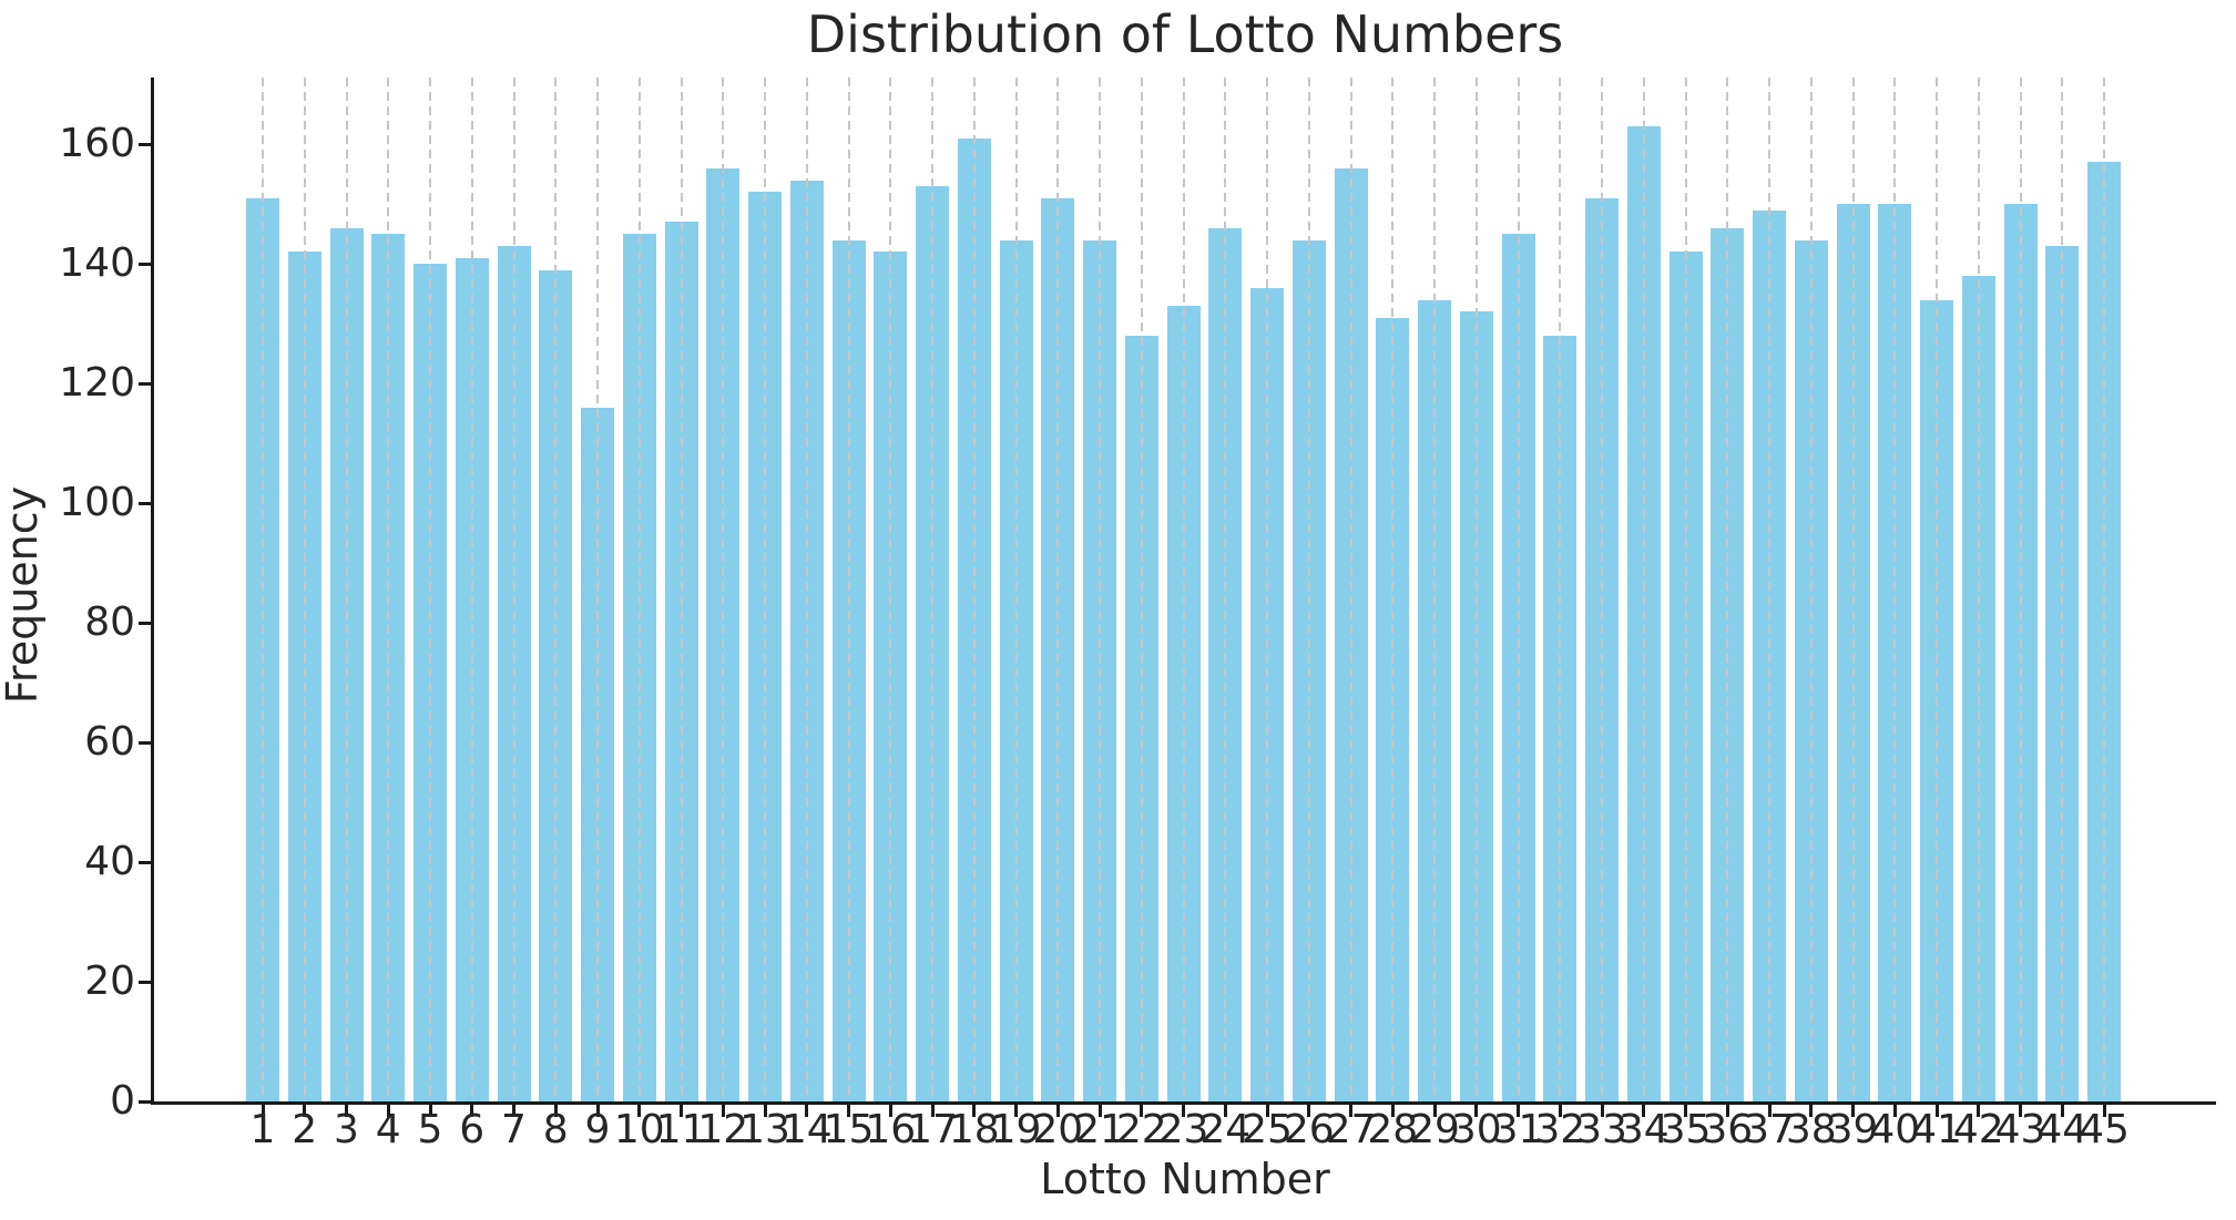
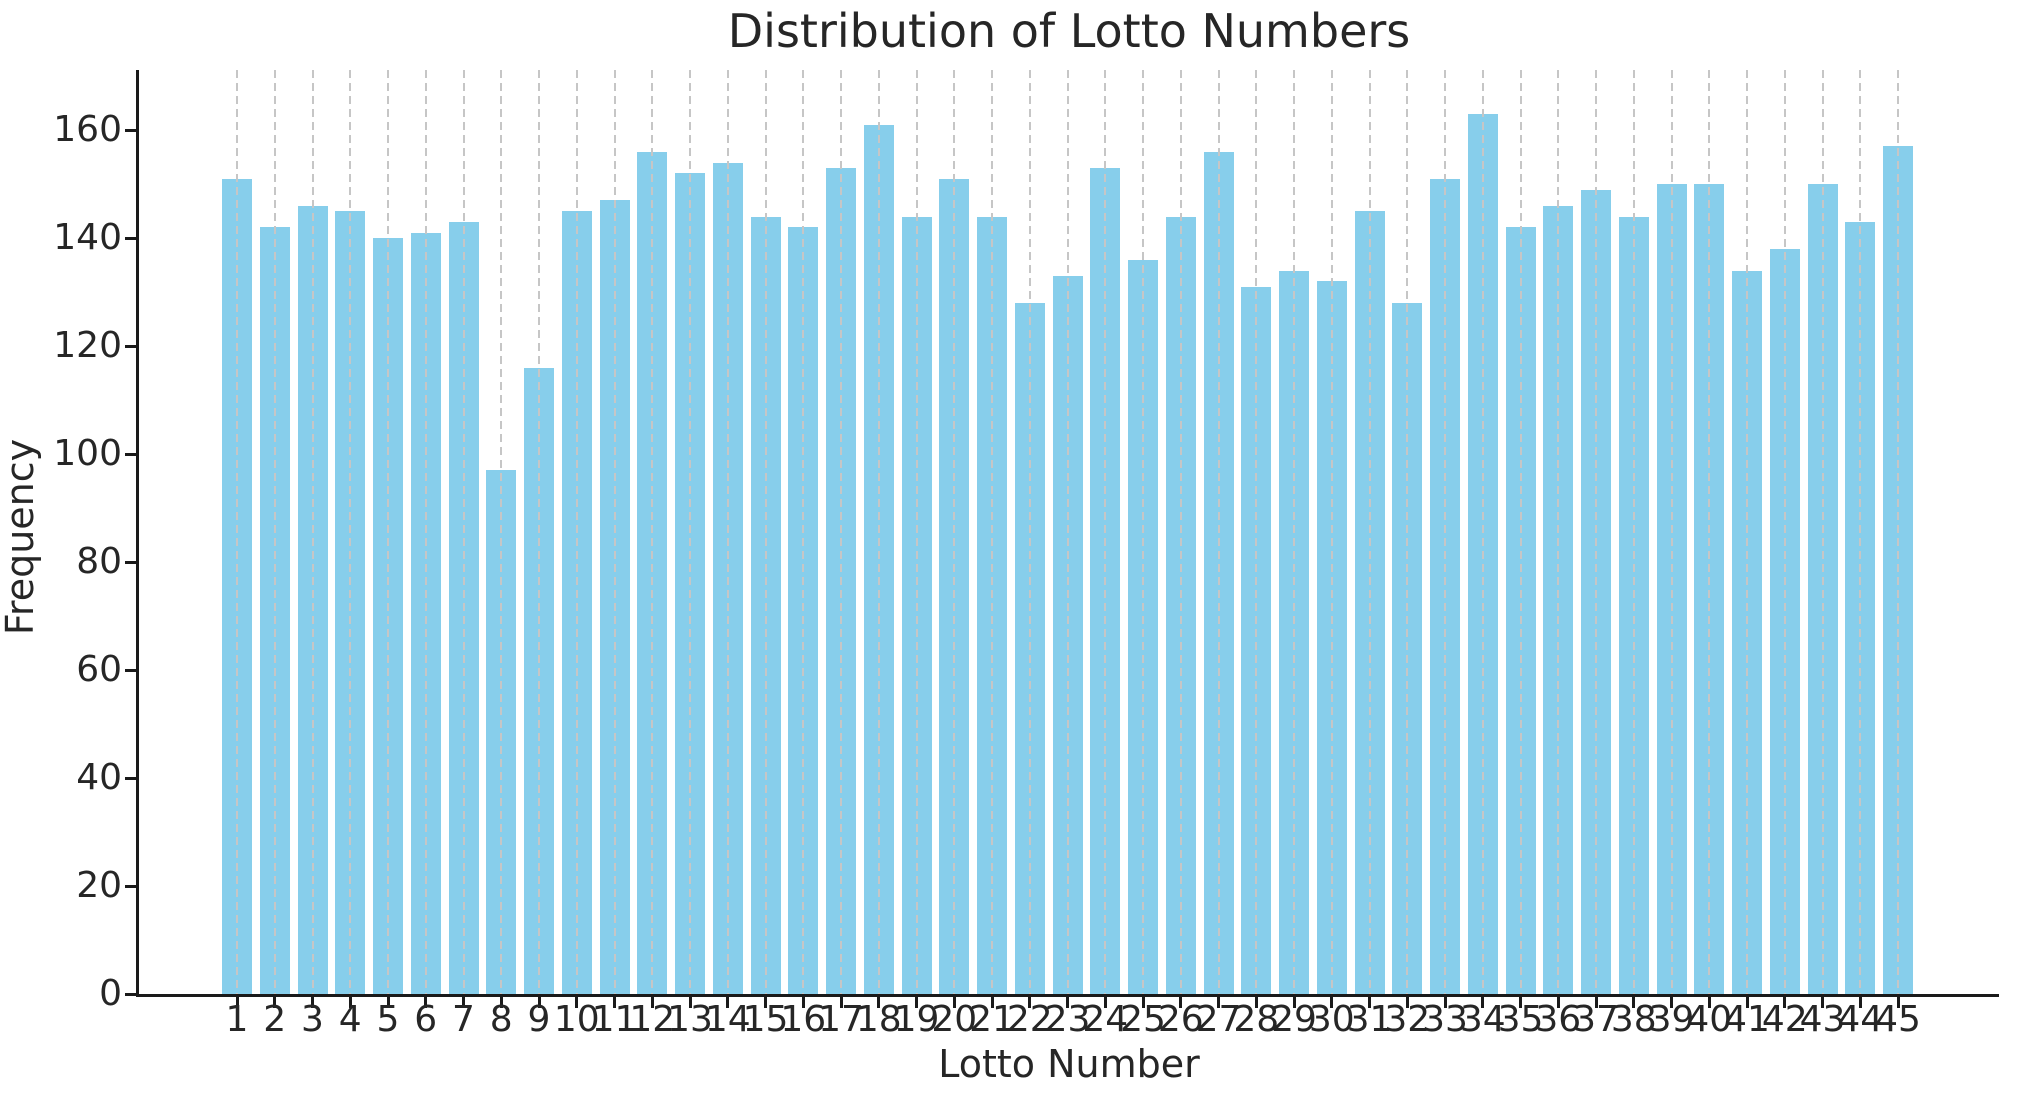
8: 139 -> 97
24: 146 -> 153
